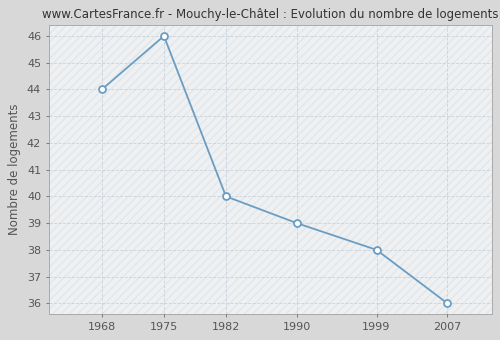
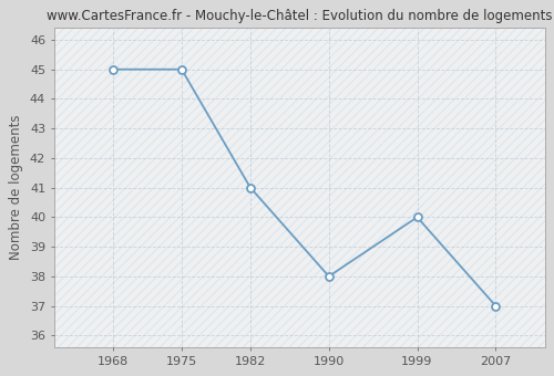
1968: 44 -> 45
1975: 46 -> 45
1982: 40 -> 41
1990: 39 -> 38
1999: 38 -> 40
2007: 36 -> 37
